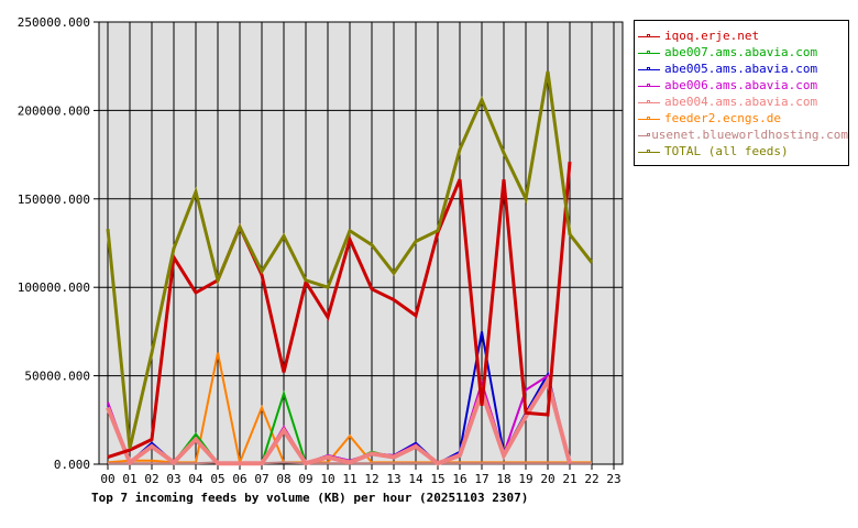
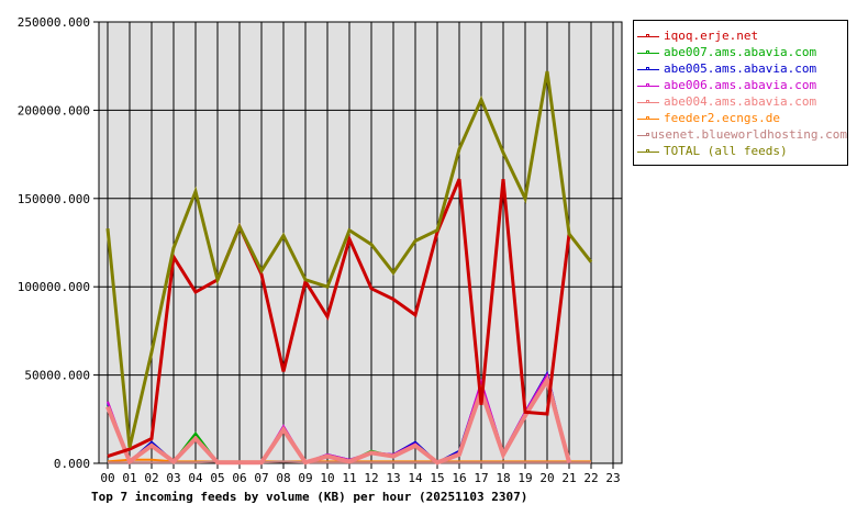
feeder2.ecngs.de/05: 63000 -> 1000
feeder2.ecngs.de/07: 32000 -> 1000
abe007.ams.abavia.com/08: 40000 -> 20000
feeder2.ecngs.de/11: 16000 -> 1000
abe005.ams.abavia.com/17: 75000 -> 45000
abe006.ams.abavia.com/19: 42000 -> 29000
iqoq.erje.net/21: 171000 -> 130000
